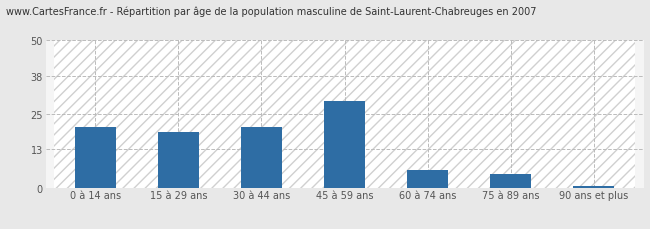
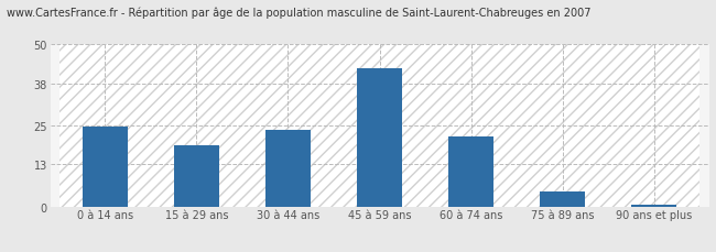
0 à 14 ans: 20.5 -> 24.5
30 à 44 ans: 20.5 -> 23.5
45 à 59 ans: 29.5 -> 42.5
60 à 74 ans: 6.0 -> 21.5
